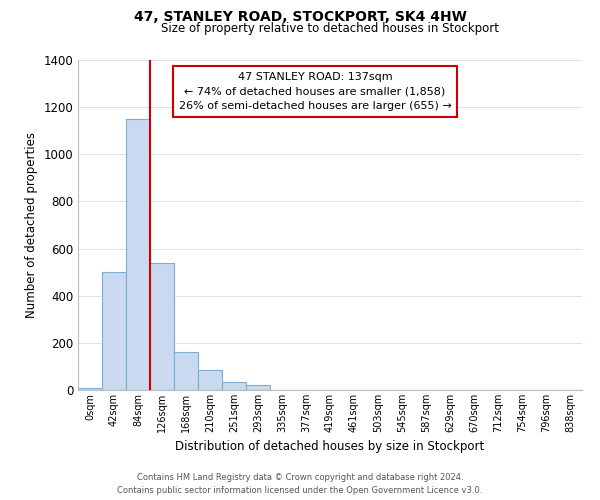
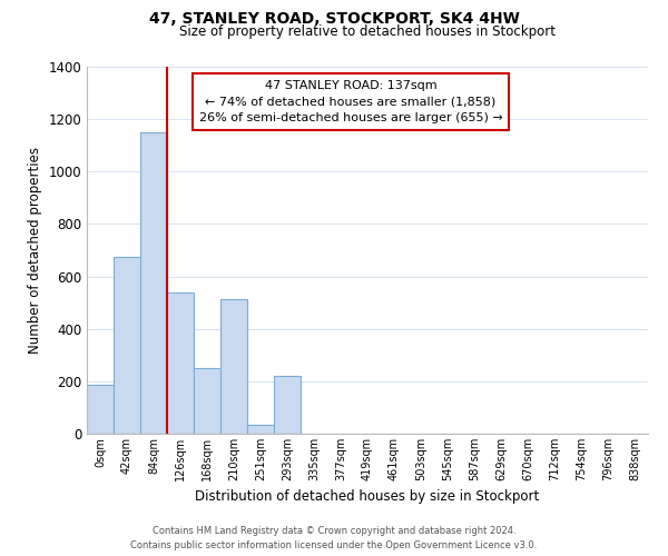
0sqm: 10 -> 185
42sqm: 500 -> 675
168sqm: 160 -> 250
210sqm: 85 -> 515
293sqm: 20 -> 220
